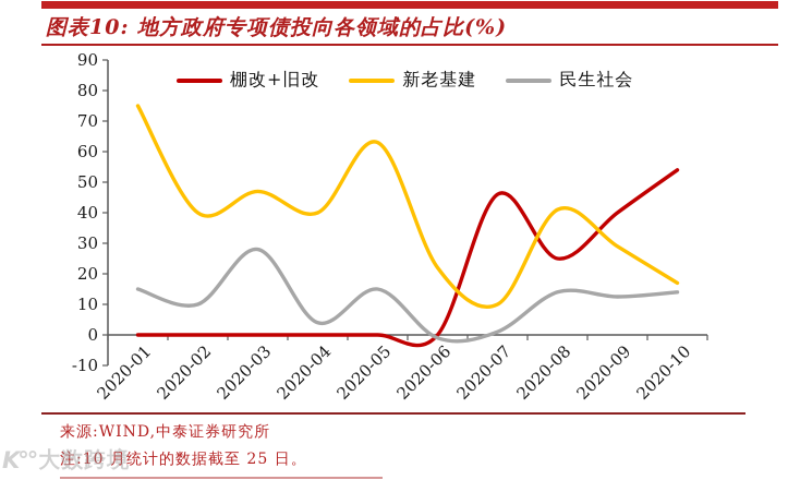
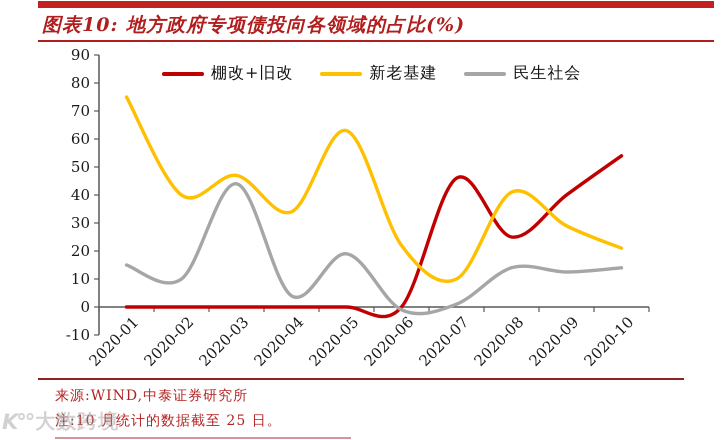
民生社会/2020-03: 28 -> 44
新老基建/2020-04: 40 -> 34
民生社会/2020-05: 15 -> 19
新老基建/2020-10: 17 -> 21
